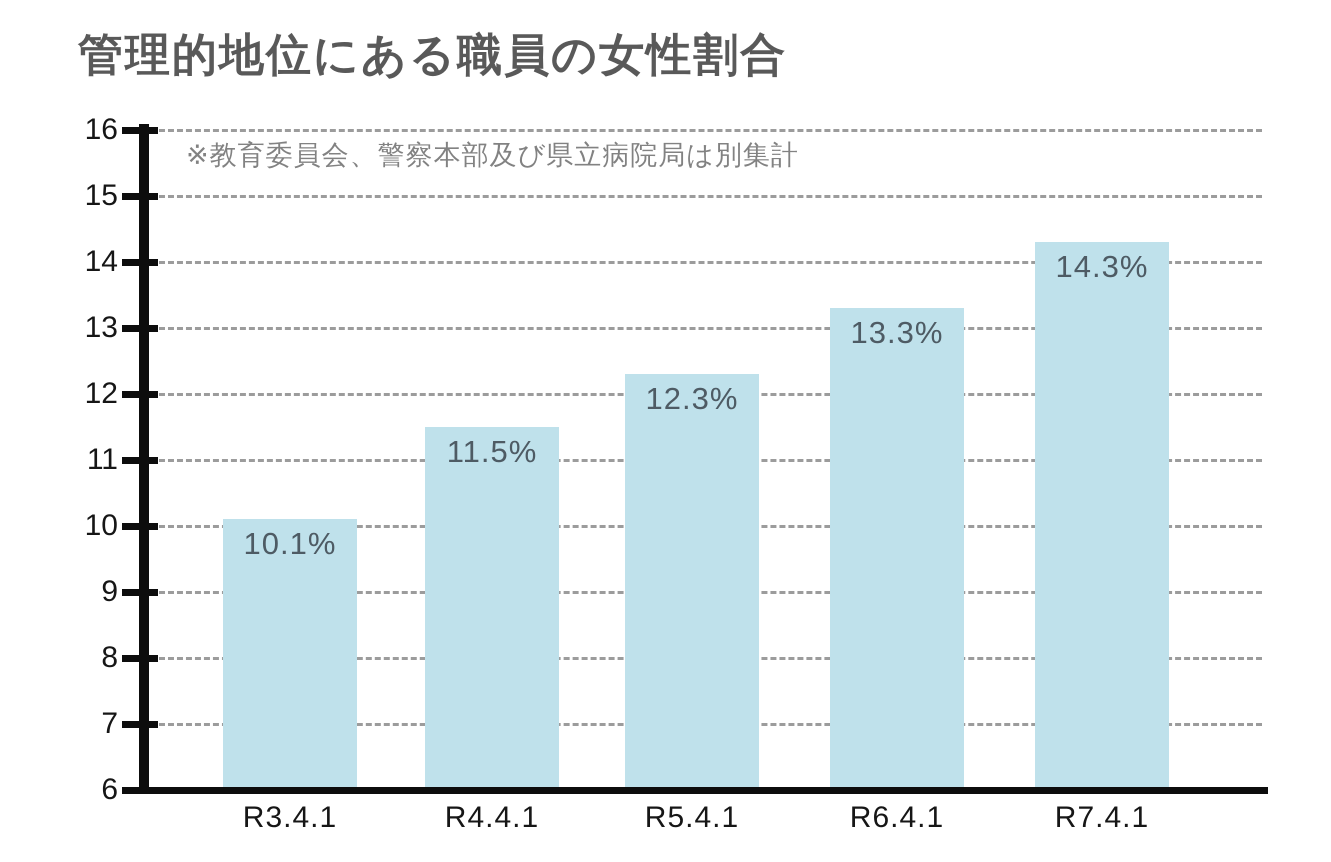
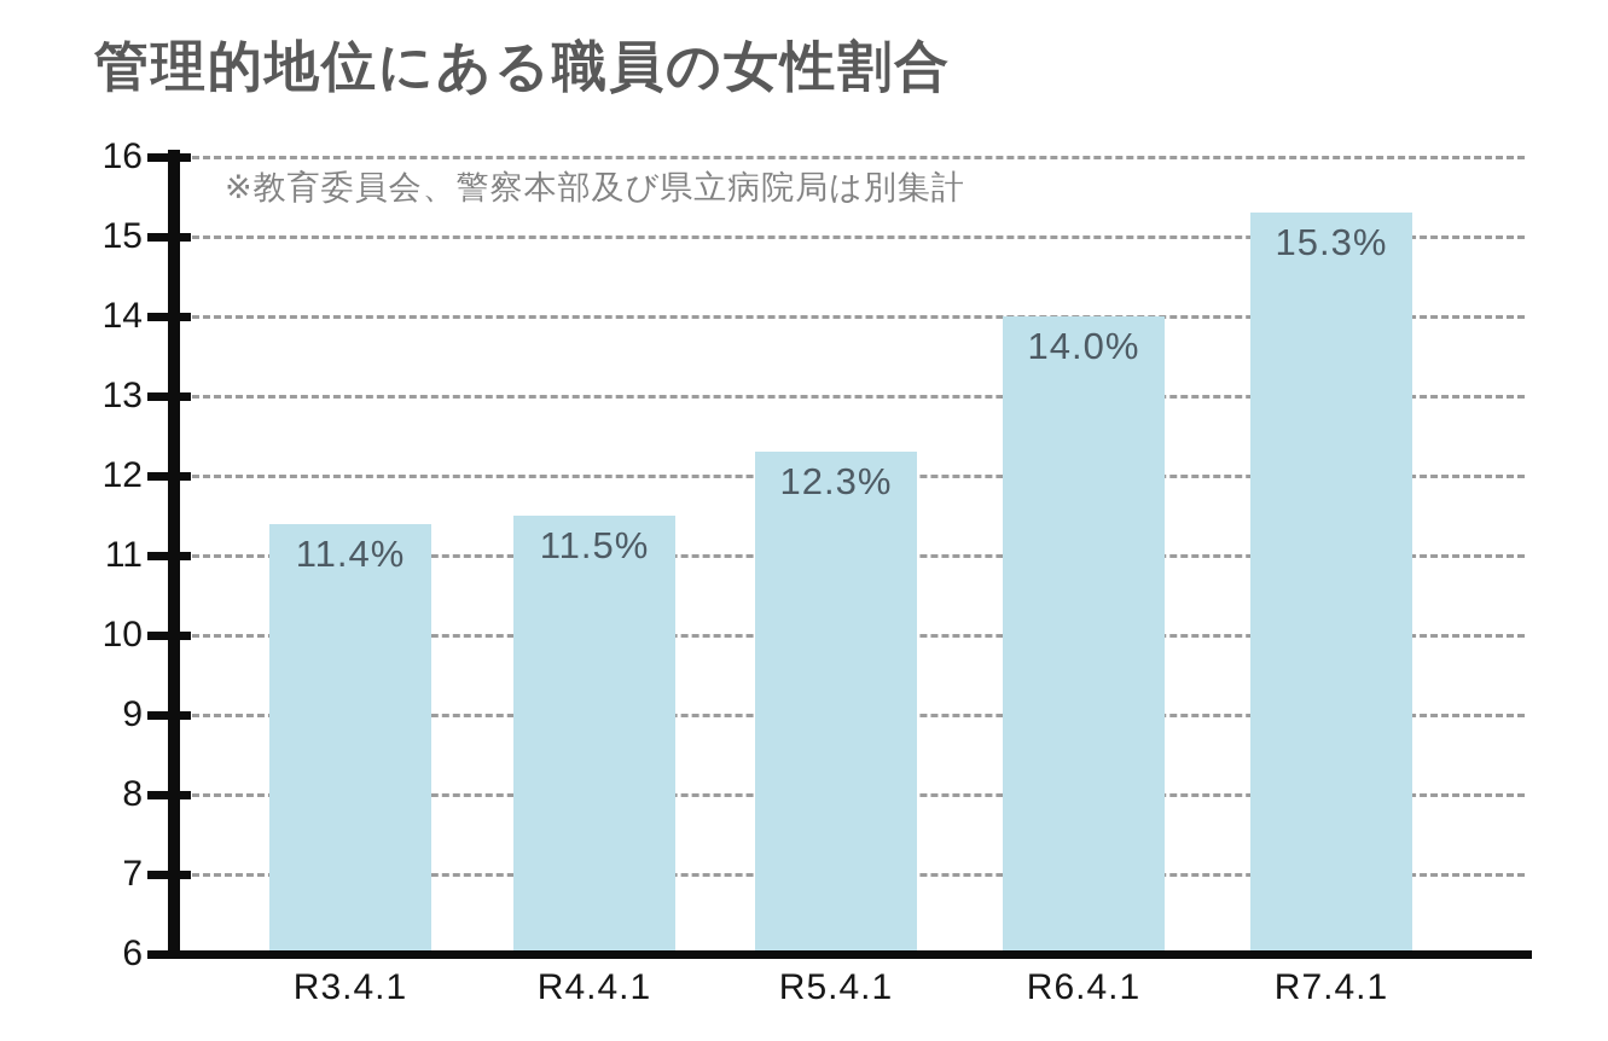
R3.4.1: 10.1% -> 11.4%
R6.4.1: 13.3% -> 14.0%
R7.4.1: 14.3% -> 15.3%
